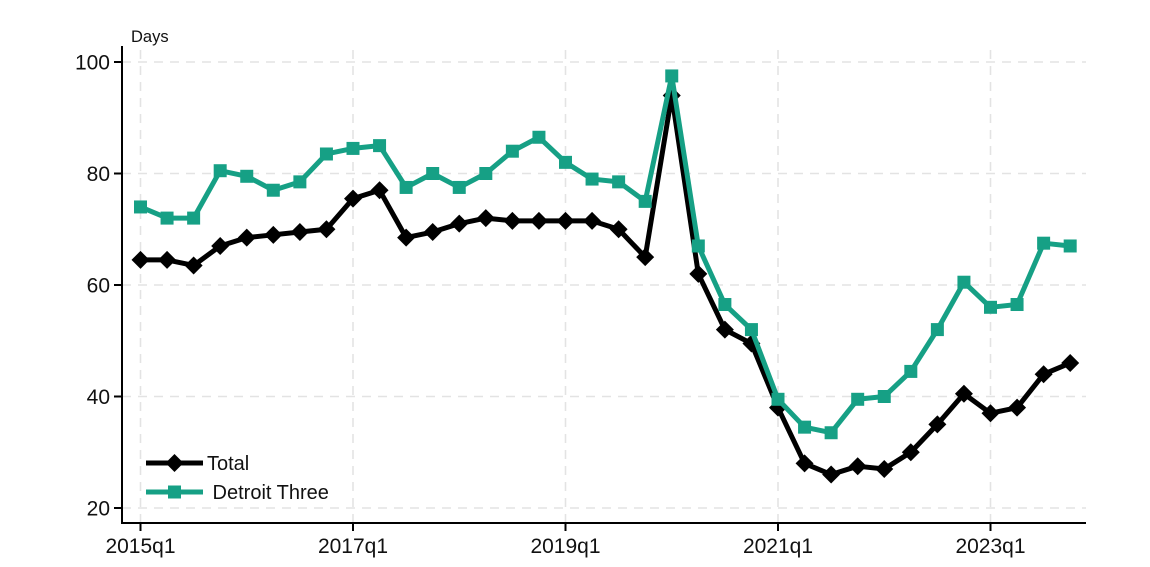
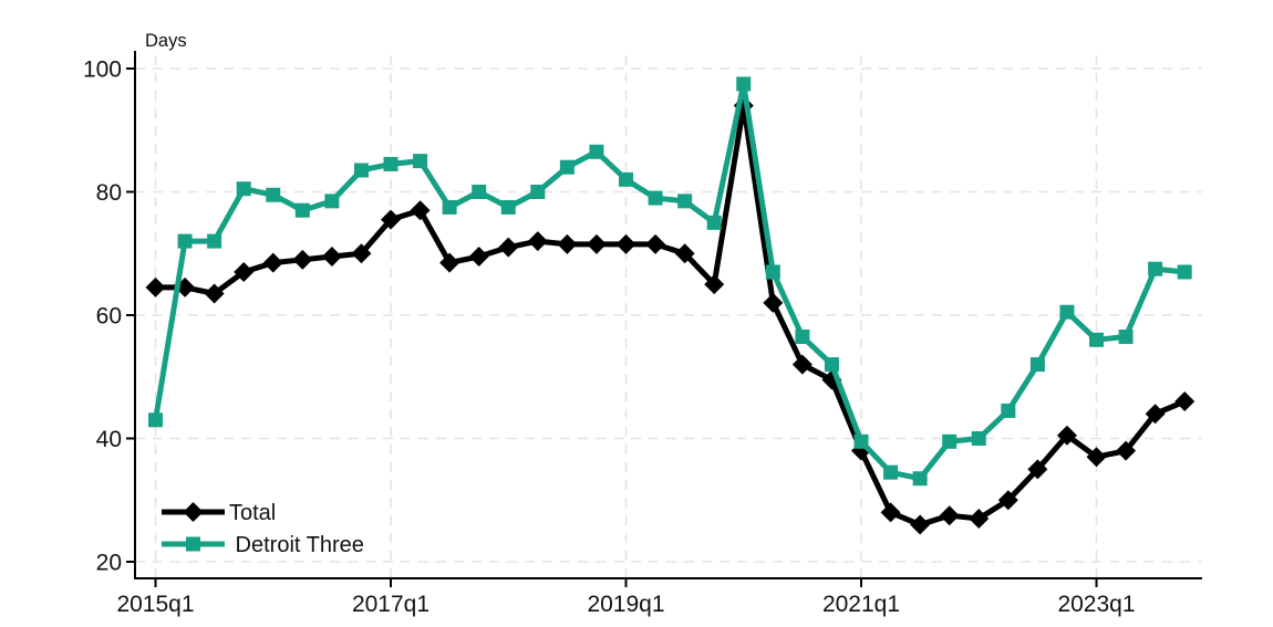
Detroit Three/2015q1: 74 -> 43
